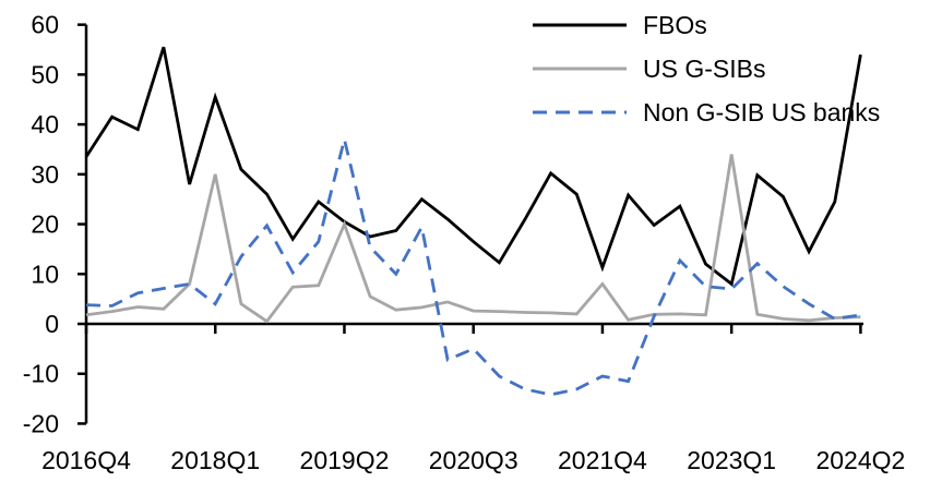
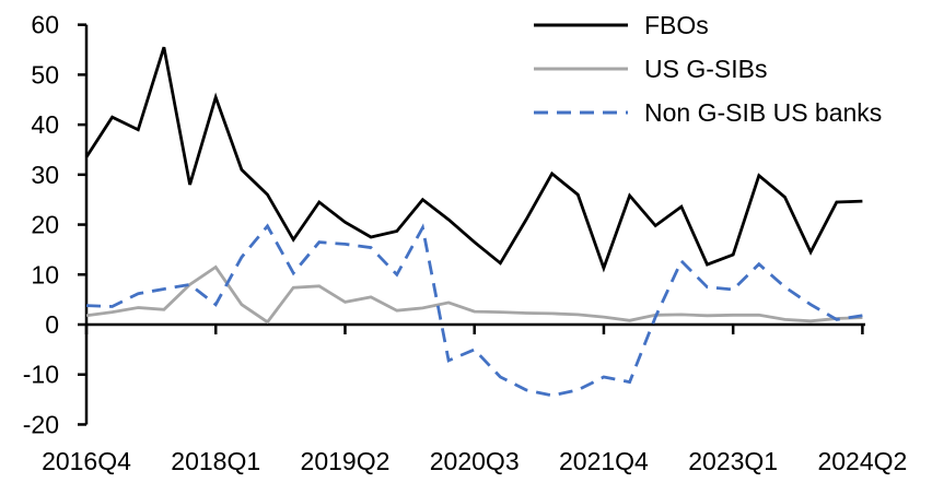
US G-SIBs/2018Q1: 30 -> 12
US G-SIBs/2019Q2: 20 -> 4
Non G-SIB US banks/2019Q2: 37 -> 16
US G-SIBs/2021Q4: 8 -> 2
FBOs/2023Q1: 8 -> 14
US G-SIBs/2023Q1: 34 -> 2
FBOs/2024Q2: 54 -> 25
